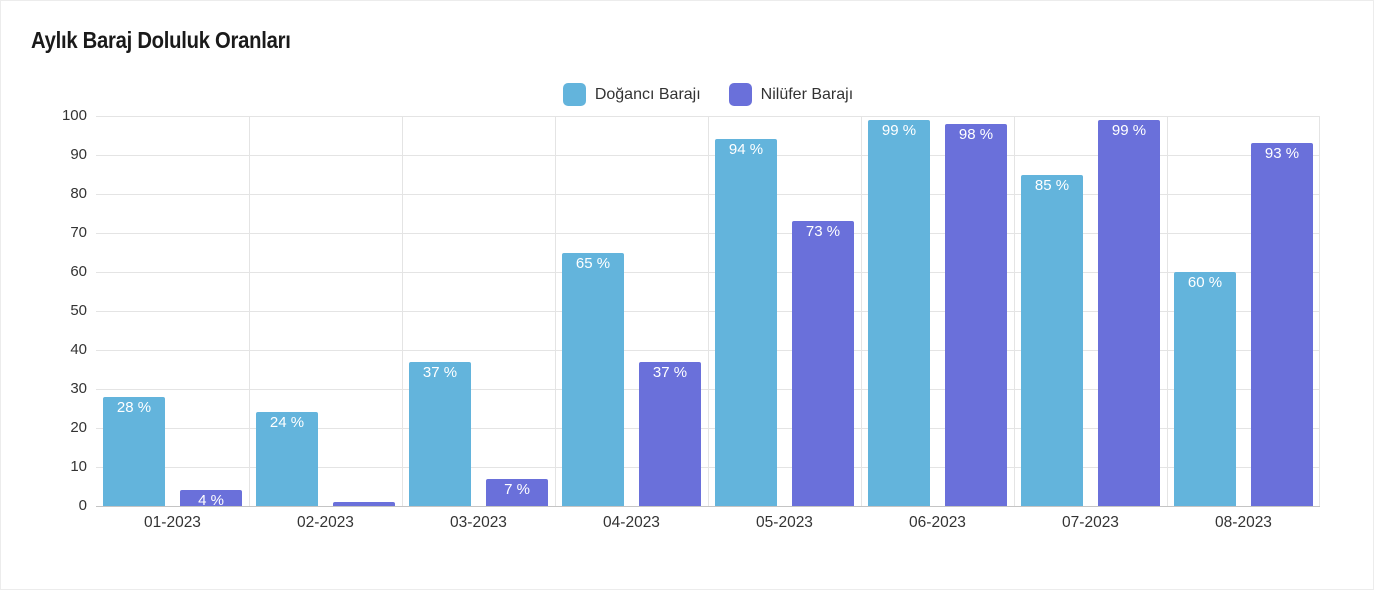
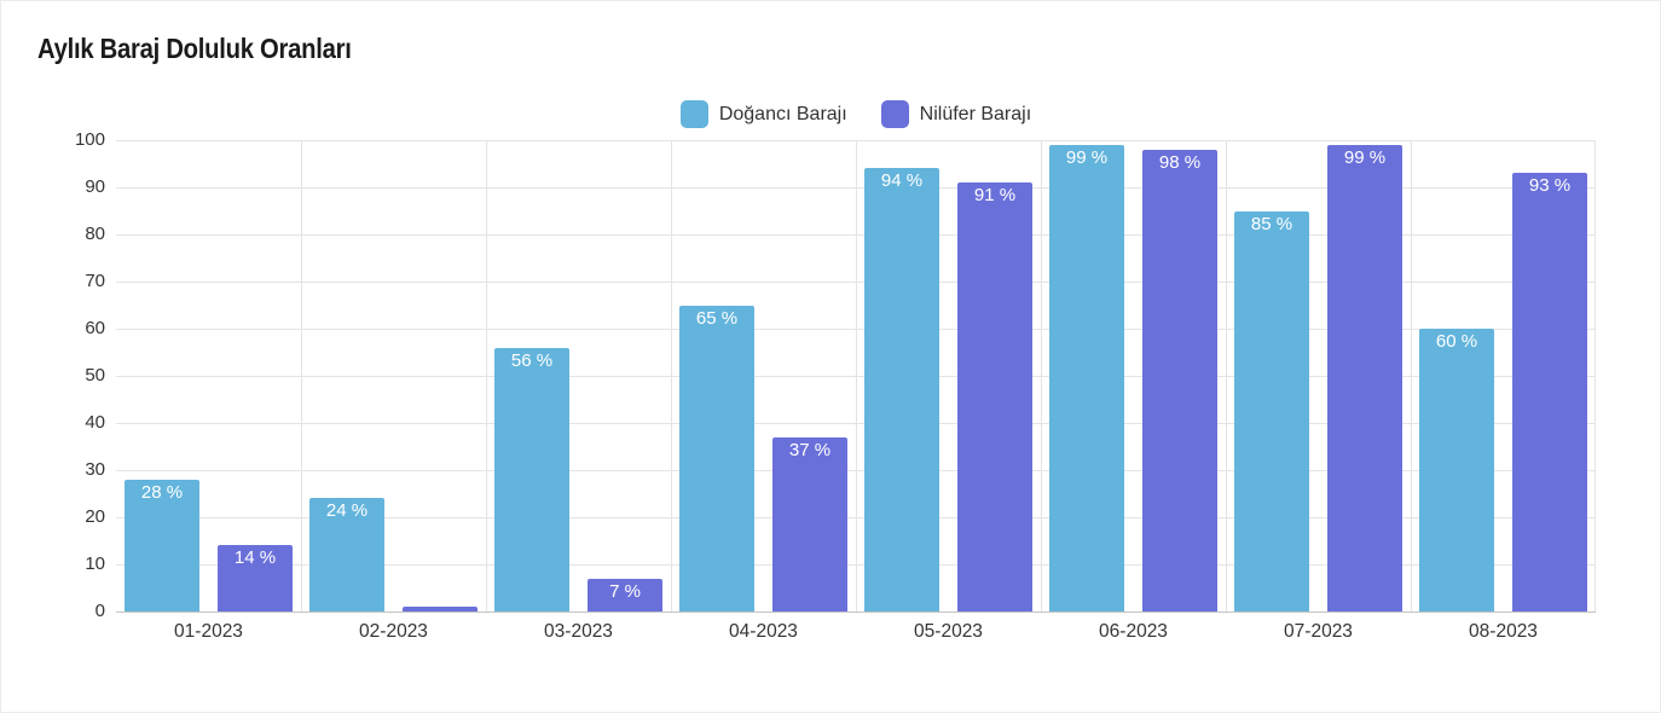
Nilüfer Barajı/01-2023: 4 -> 14
Doğancı Barajı/03-2023: 37 -> 56
Nilüfer Barajı/05-2023: 73 -> 91
